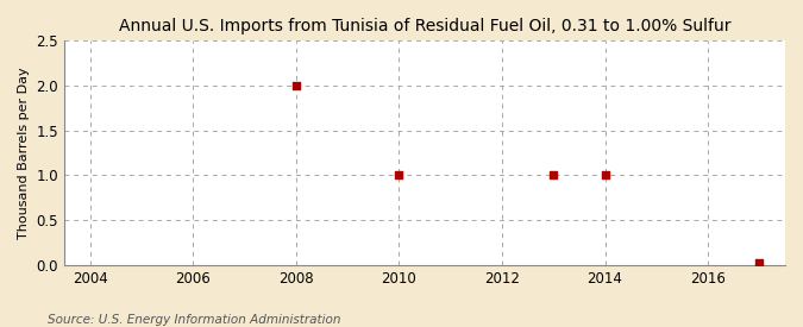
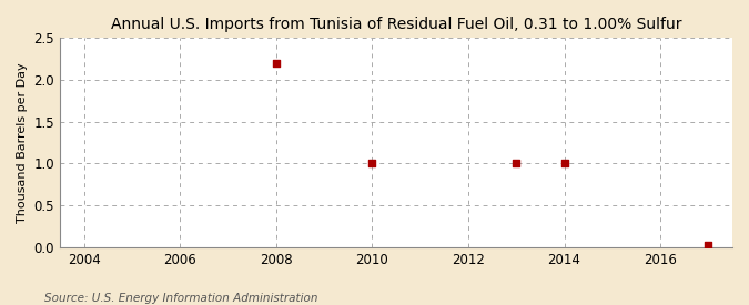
2008: 2.00 -> 2.20
